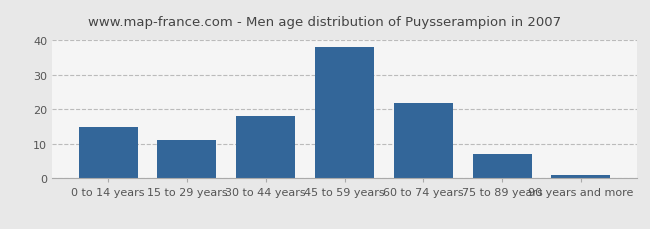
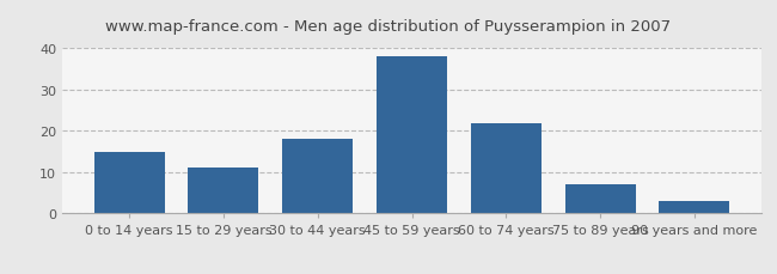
90 years and more: 1 -> 3
